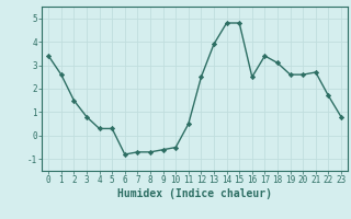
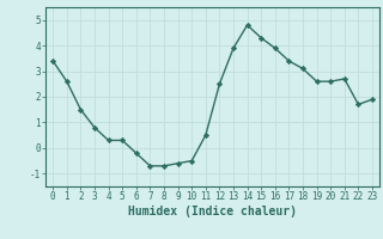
6: -0.8 -> -0.2
15: 4.8 -> 4.3
16: 2.5 -> 3.9
23: 0.8 -> 1.9
